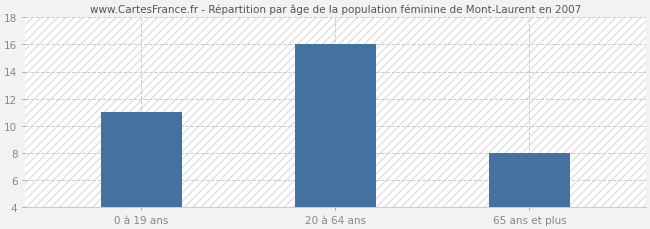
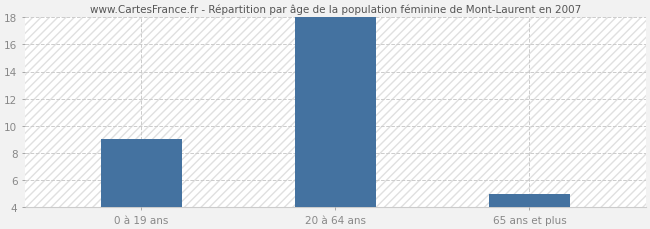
0 à 19 ans: 11 -> 9
20 à 64 ans: 16 -> 18
65 ans et plus: 8 -> 5
